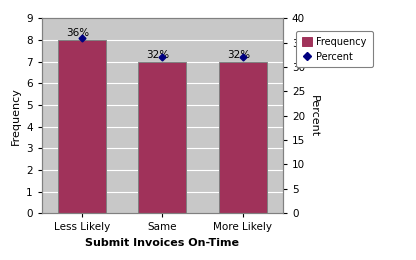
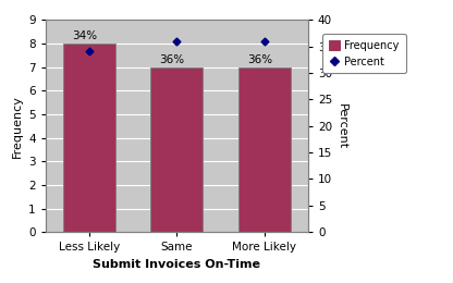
Percent/Less Likely: 36% -> 34%
Percent/Same: 32% -> 36%
Percent/More Likely: 32% -> 36%
